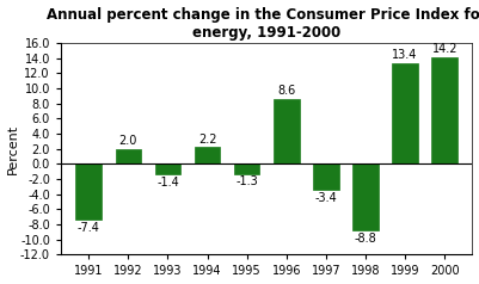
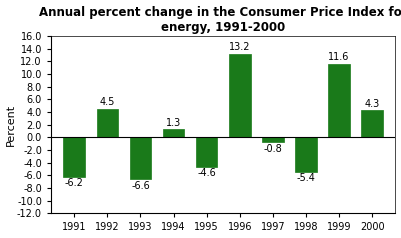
1991: -7.4 -> -6.2
1992: 2.0 -> 4.5
1993: -1.4 -> -6.6
1994: 2.2 -> 1.3
1995: -1.3 -> -4.6
1996: 8.6 -> 13.2
1997: -3.4 -> -0.8
1998: -8.8 -> -5.4
1999: 13.4 -> 11.6
2000: 14.2 -> 4.3
